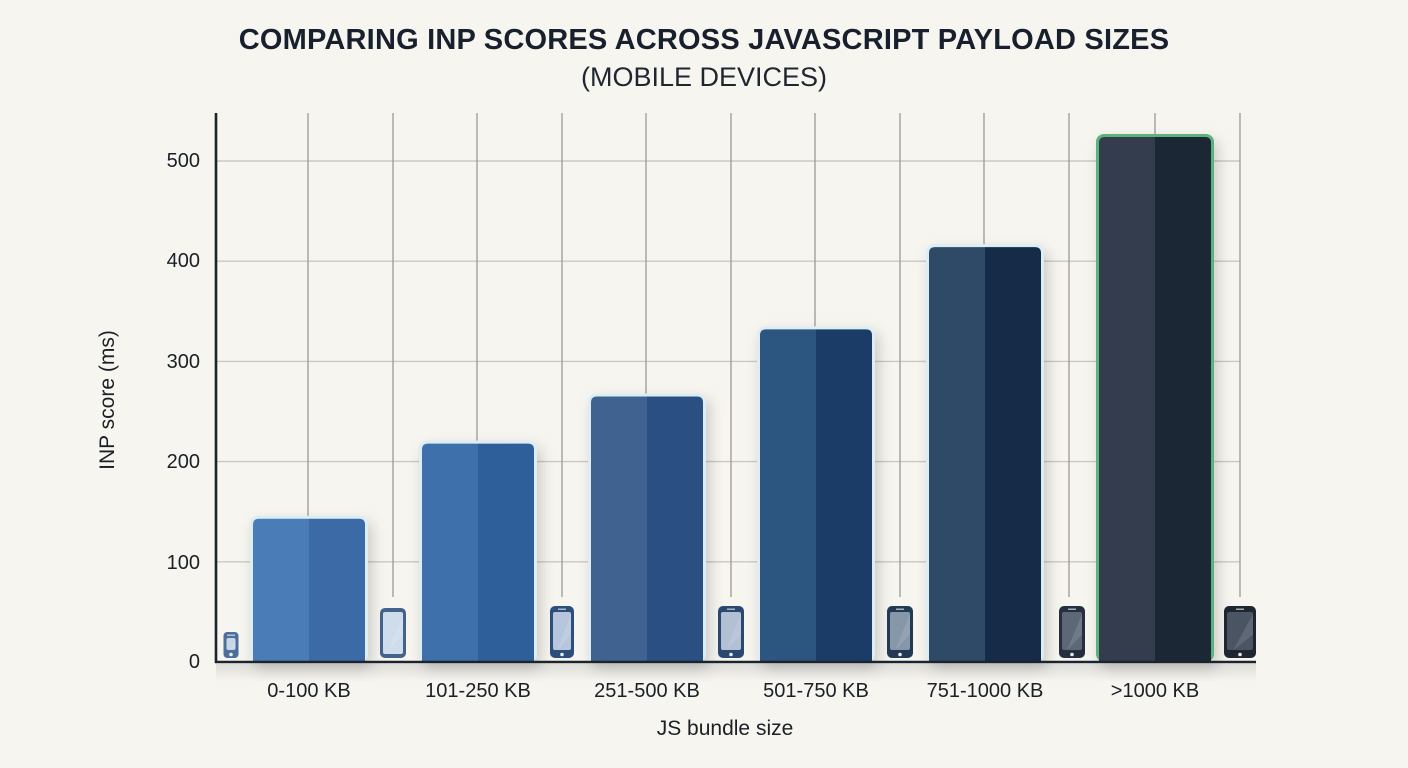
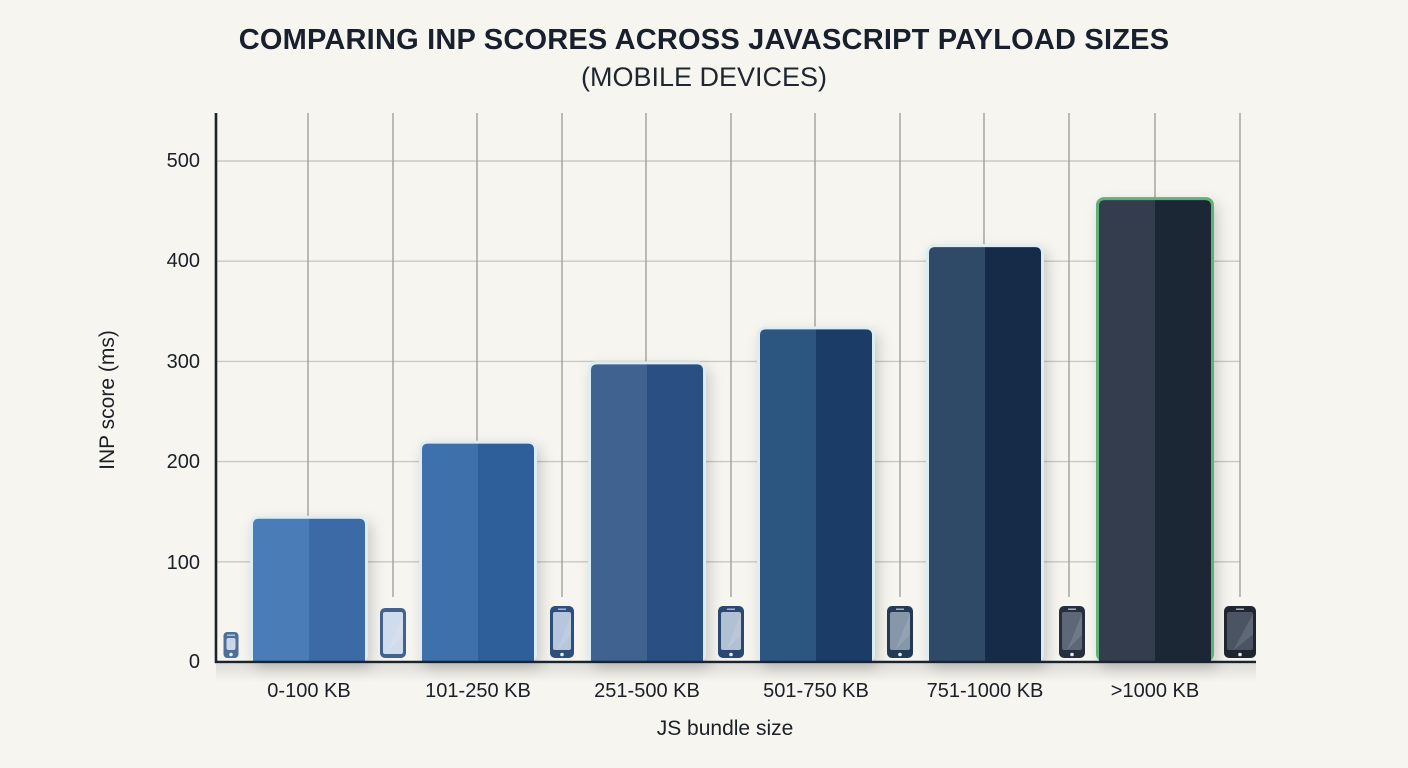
251-500 KB: 265 -> 297
>1000 KB: 524 -> 461
